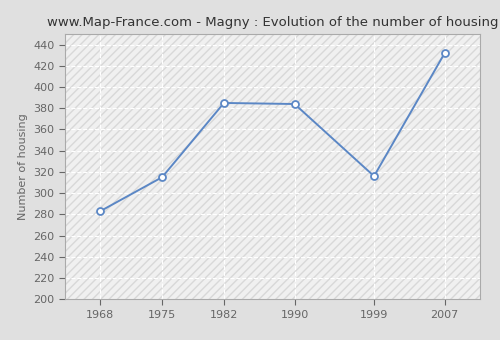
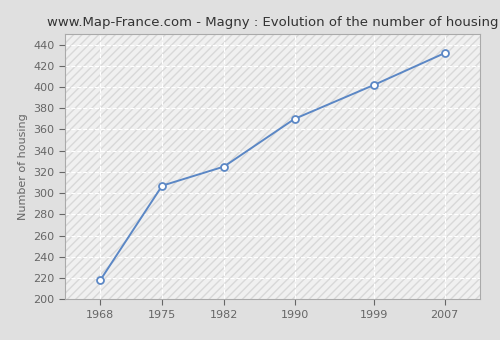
1968: 283 -> 218
1975: 315 -> 307
1982: 385 -> 325
1990: 384 -> 370
1999: 316 -> 402
